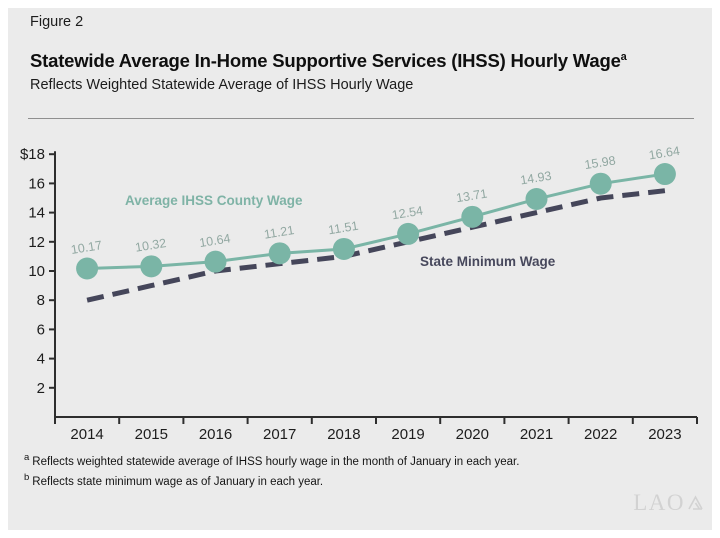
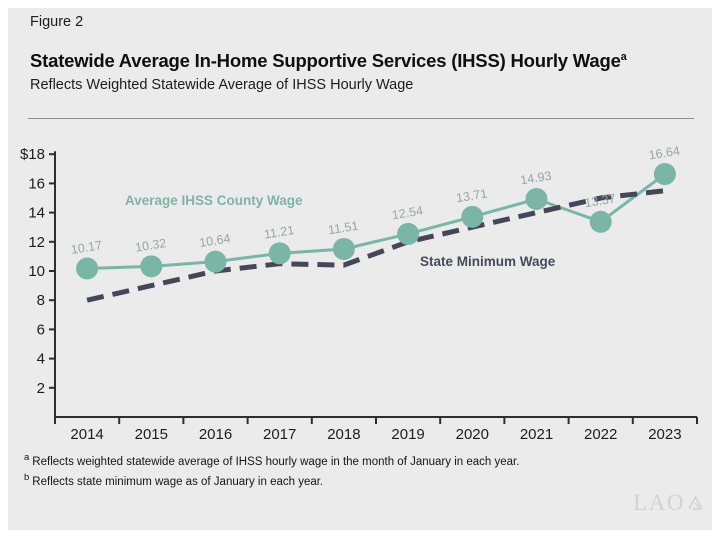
State Minimum Wage/2018: $11.0 -> $10.4
Average IHSS County Wage/2022: 15.98 -> 13.37
